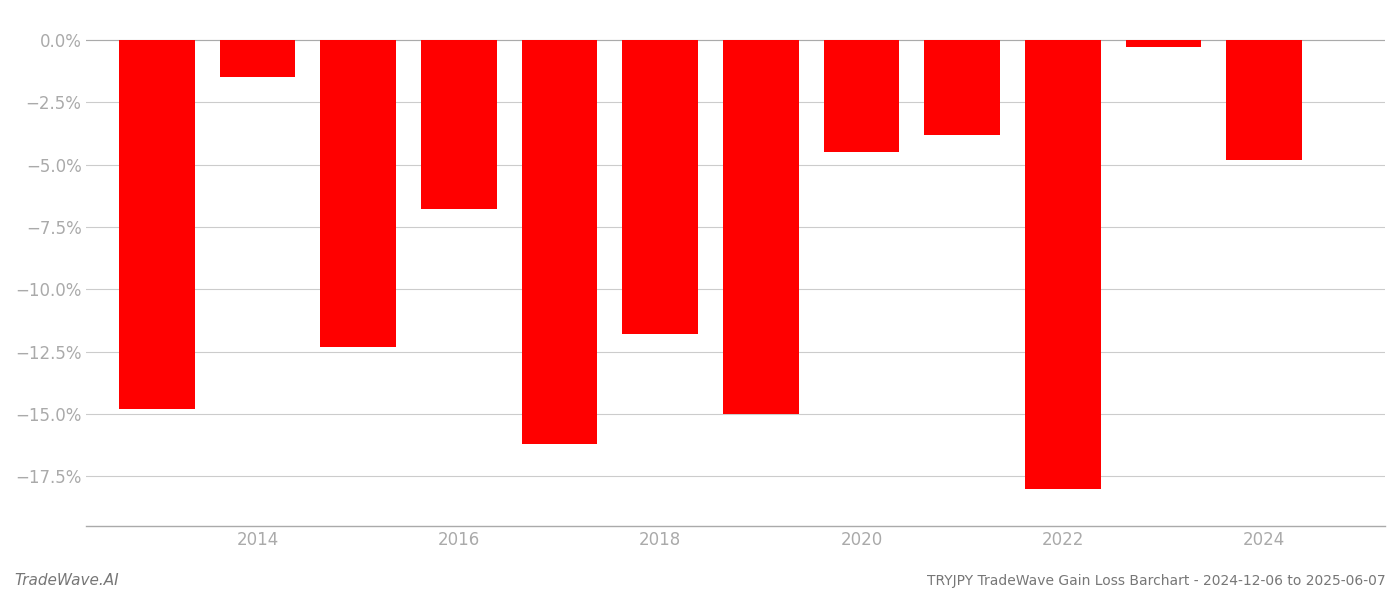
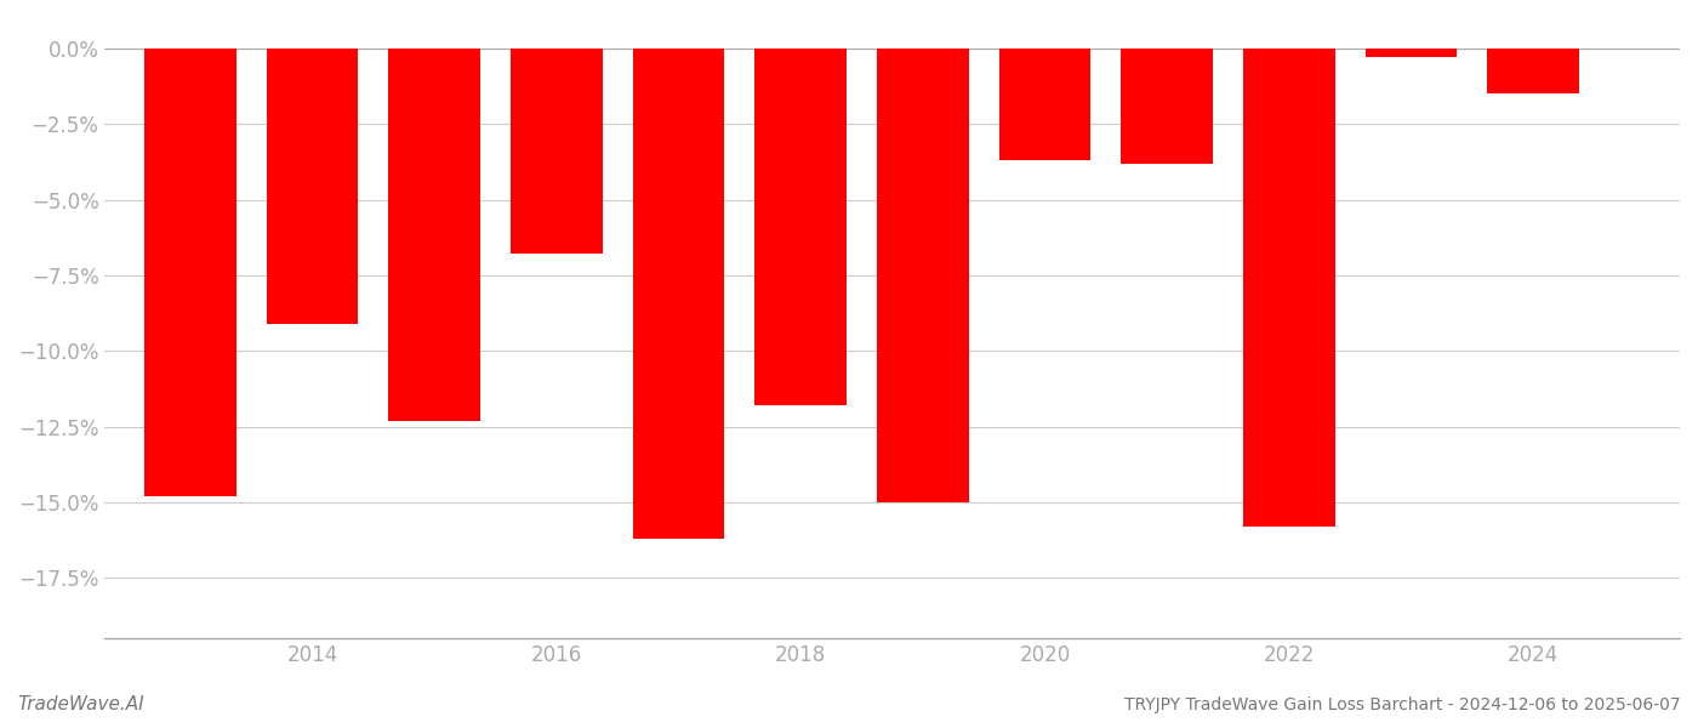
2014: -1.5% -> -9.1%
2020: -4.5% -> -3.7%
2022: -18.0% -> -15.8%
2024: -4.8% -> -1.5%
